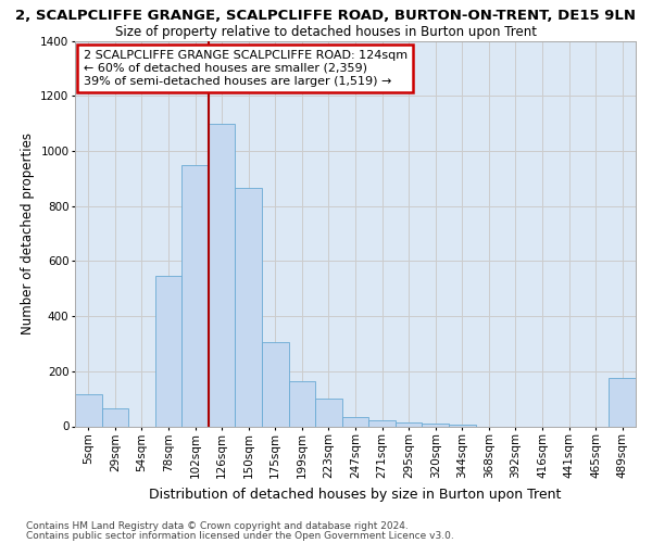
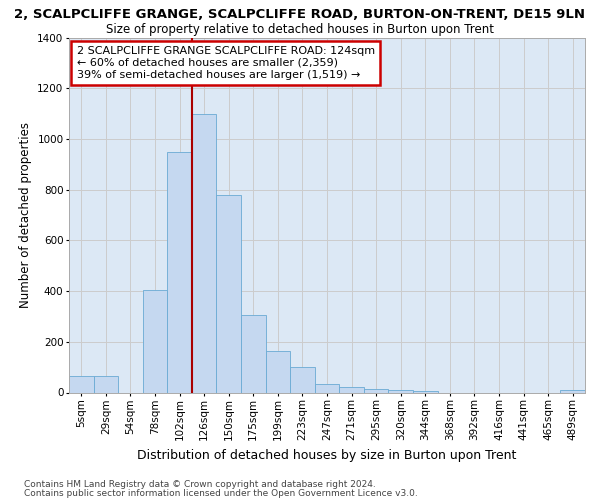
5sqm: 115 -> 65
78sqm: 545 -> 405
150sqm: 865 -> 780
489sqm: 175 -> 10
